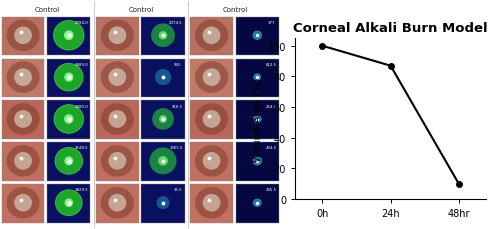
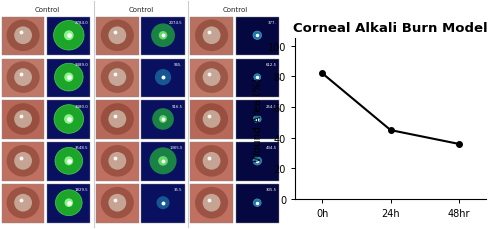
0h: 100 -> 82
24h: 87 -> 45
48hr: 10 -> 36
